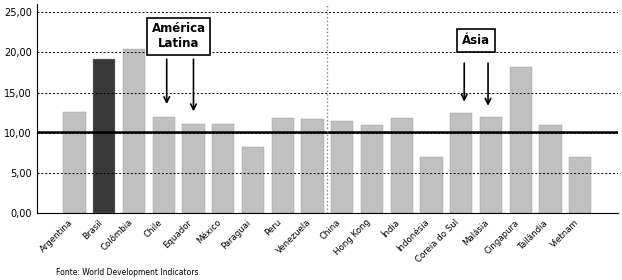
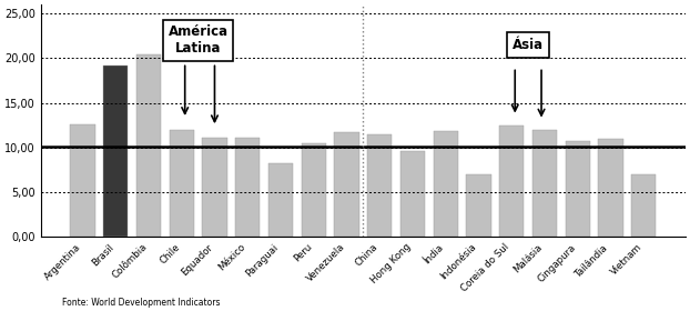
Peru: 11,8 -> 10,5
Hong Kong: 11,0 -> 9,6
Cingapura: 18,2 -> 10,7
